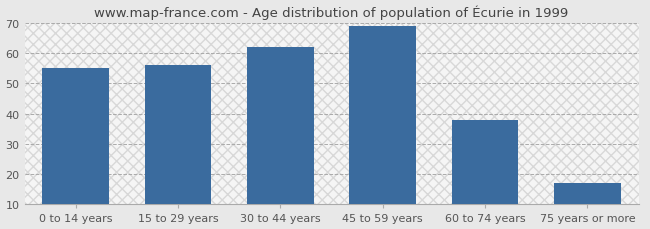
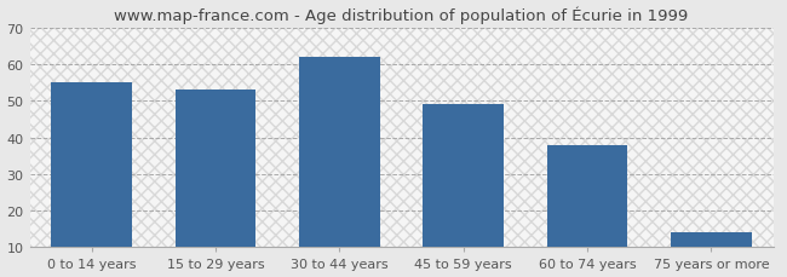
15 to 29 years: 56 -> 53
45 to 59 years: 69 -> 49
75 years or more: 17 -> 14
